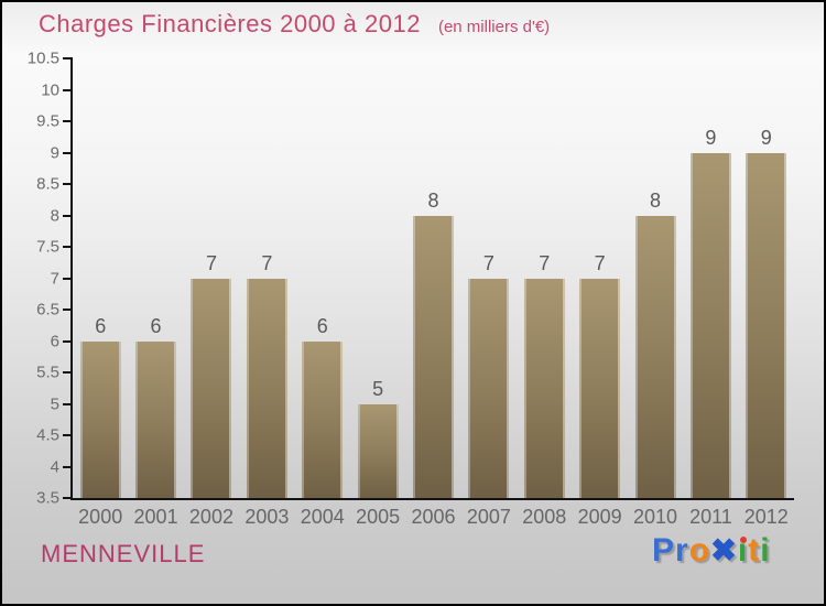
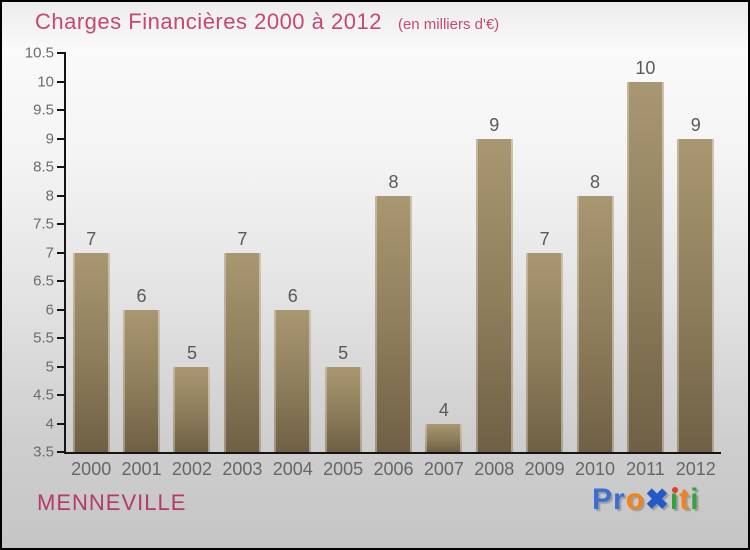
2000: 6 -> 7
2002: 7 -> 5
2007: 7 -> 4
2008: 7 -> 9
2011: 9 -> 10
